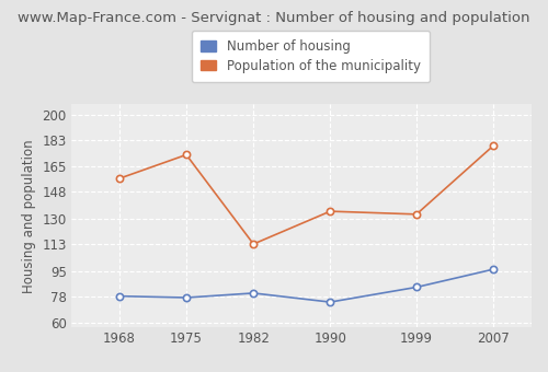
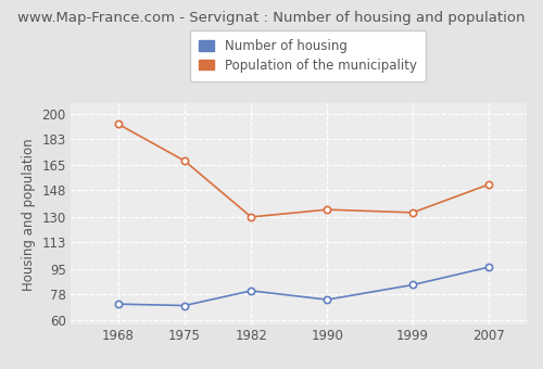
Number of housing/1968: 78 -> 71
Population of the municipality/1968: 157 -> 193
Number of housing/1975: 77 -> 70
Population of the municipality/1975: 173 -> 168
Population of the municipality/1982: 113 -> 130
Population of the municipality/2007: 179 -> 152
